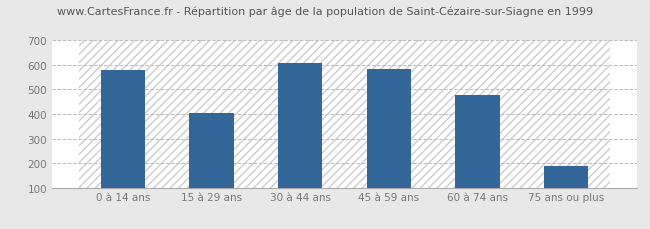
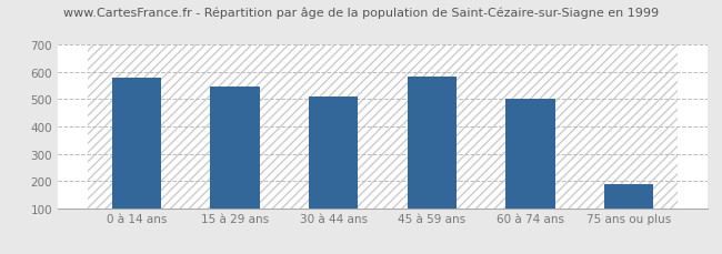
15 à 29 ans: 405 -> 545
30 à 44 ans: 608 -> 510
60 à 74 ans: 477 -> 500
